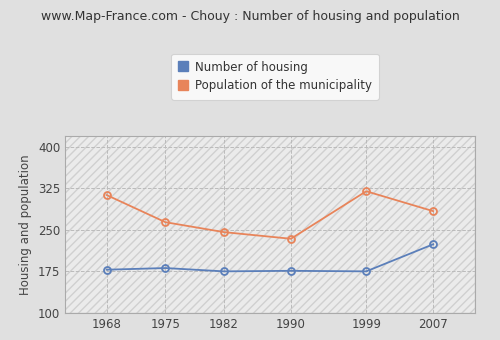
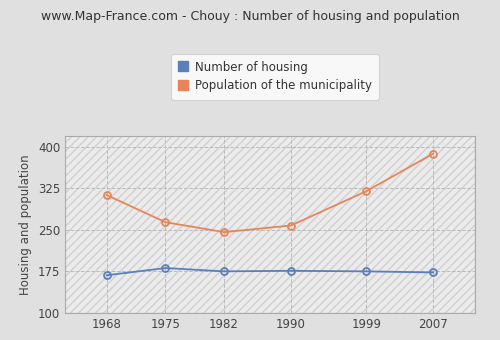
Number of housing/1968: 178 -> 168
Population of the municipality/1990: 234 -> 258
Number of housing/2007: 224 -> 173
Population of the municipality/2007: 284 -> 388
